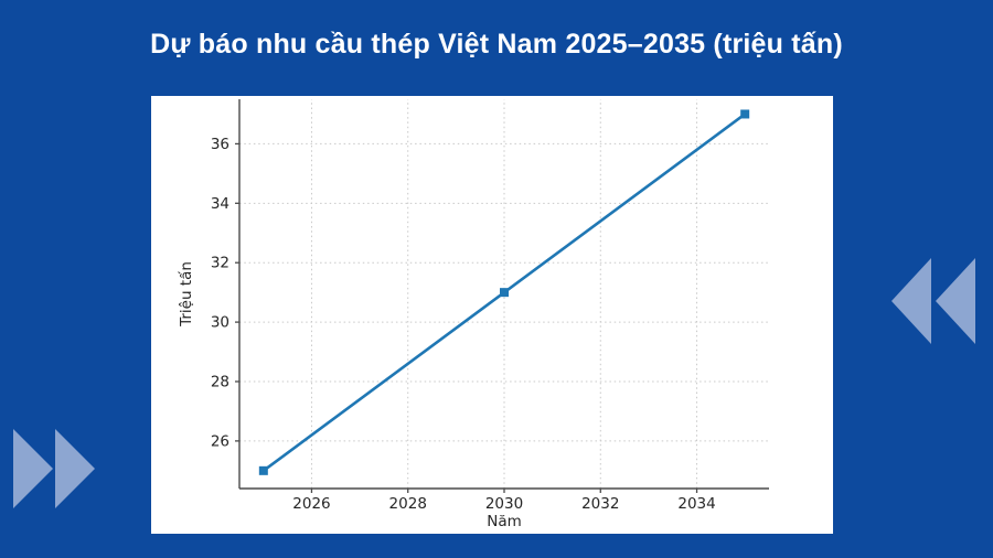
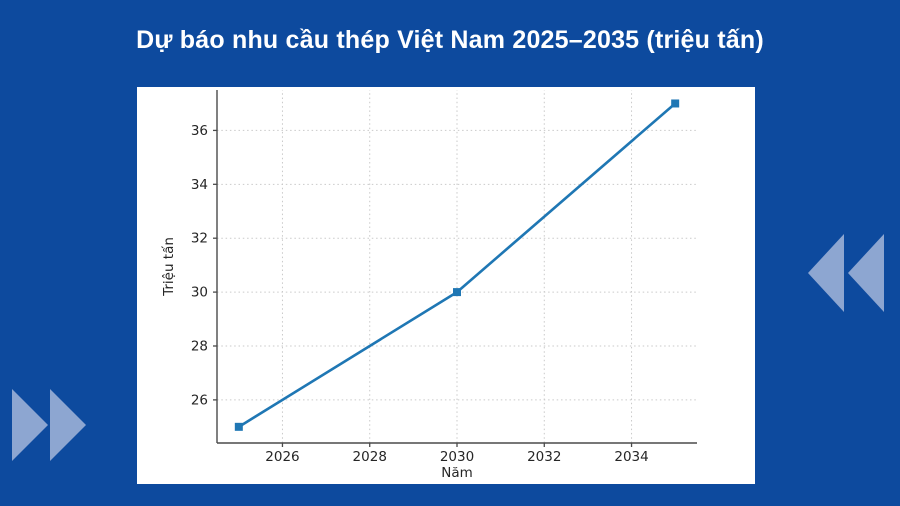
2030: 31 -> 30
